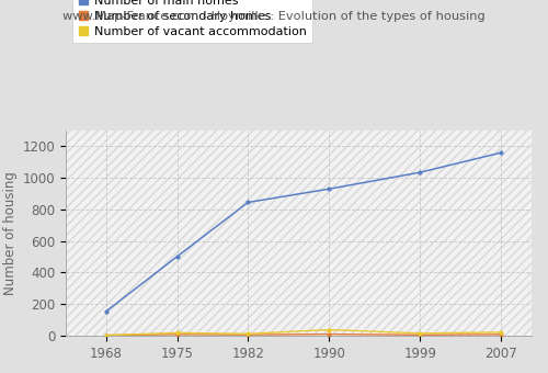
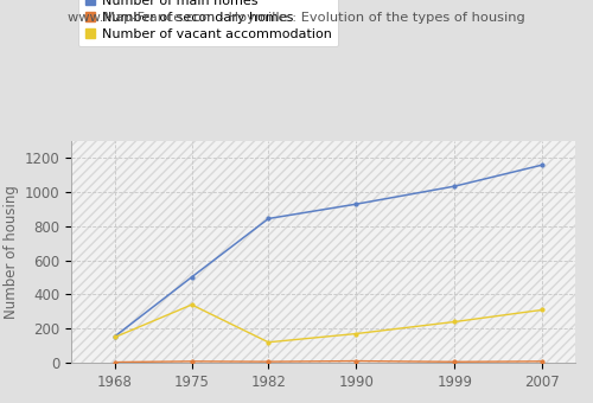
Number of vacant accommodation/1968: 0 -> 150
Number of vacant accommodation/1975: 20 -> 340
Number of vacant accommodation/1982: 10 -> 120
Number of vacant accommodation/1990: 40 -> 170
Number of vacant accommodation/1999: 20 -> 240
Number of vacant accommodation/2007: 20 -> 310
